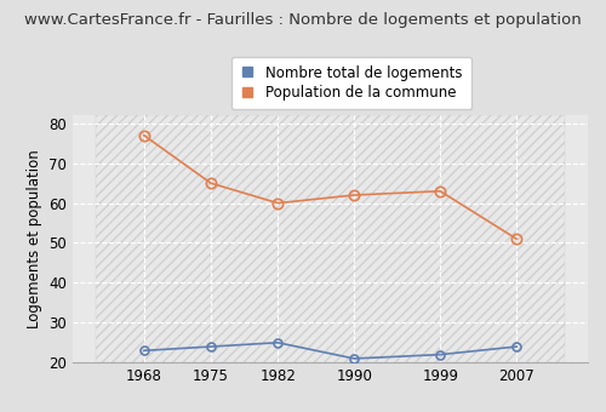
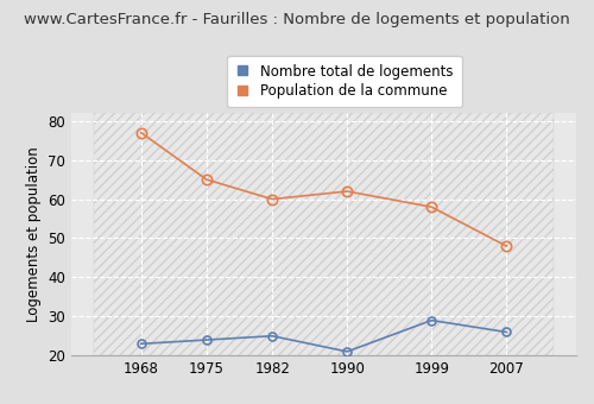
Nombre total de logements/1999: 22 -> 29
Population de la commune/1999: 63 -> 58
Nombre total de logements/2007: 24 -> 26
Population de la commune/2007: 51 -> 48
